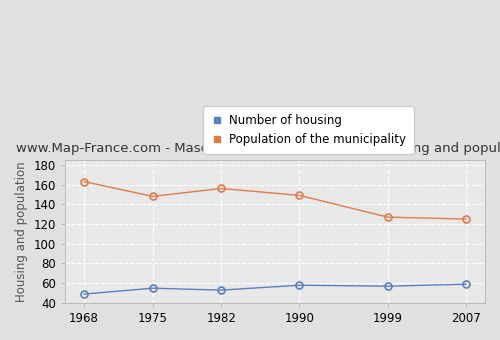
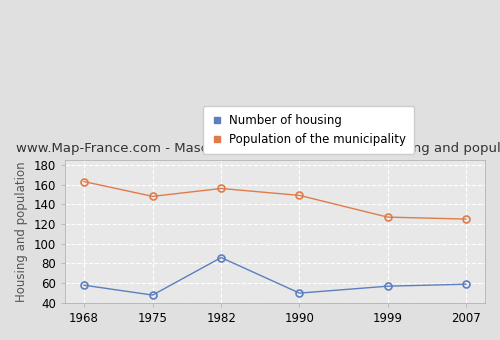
Number of housing/1968: 49 -> 58
Number of housing/1975: 55 -> 48
Number of housing/1982: 53 -> 86
Number of housing/1990: 58 -> 50
